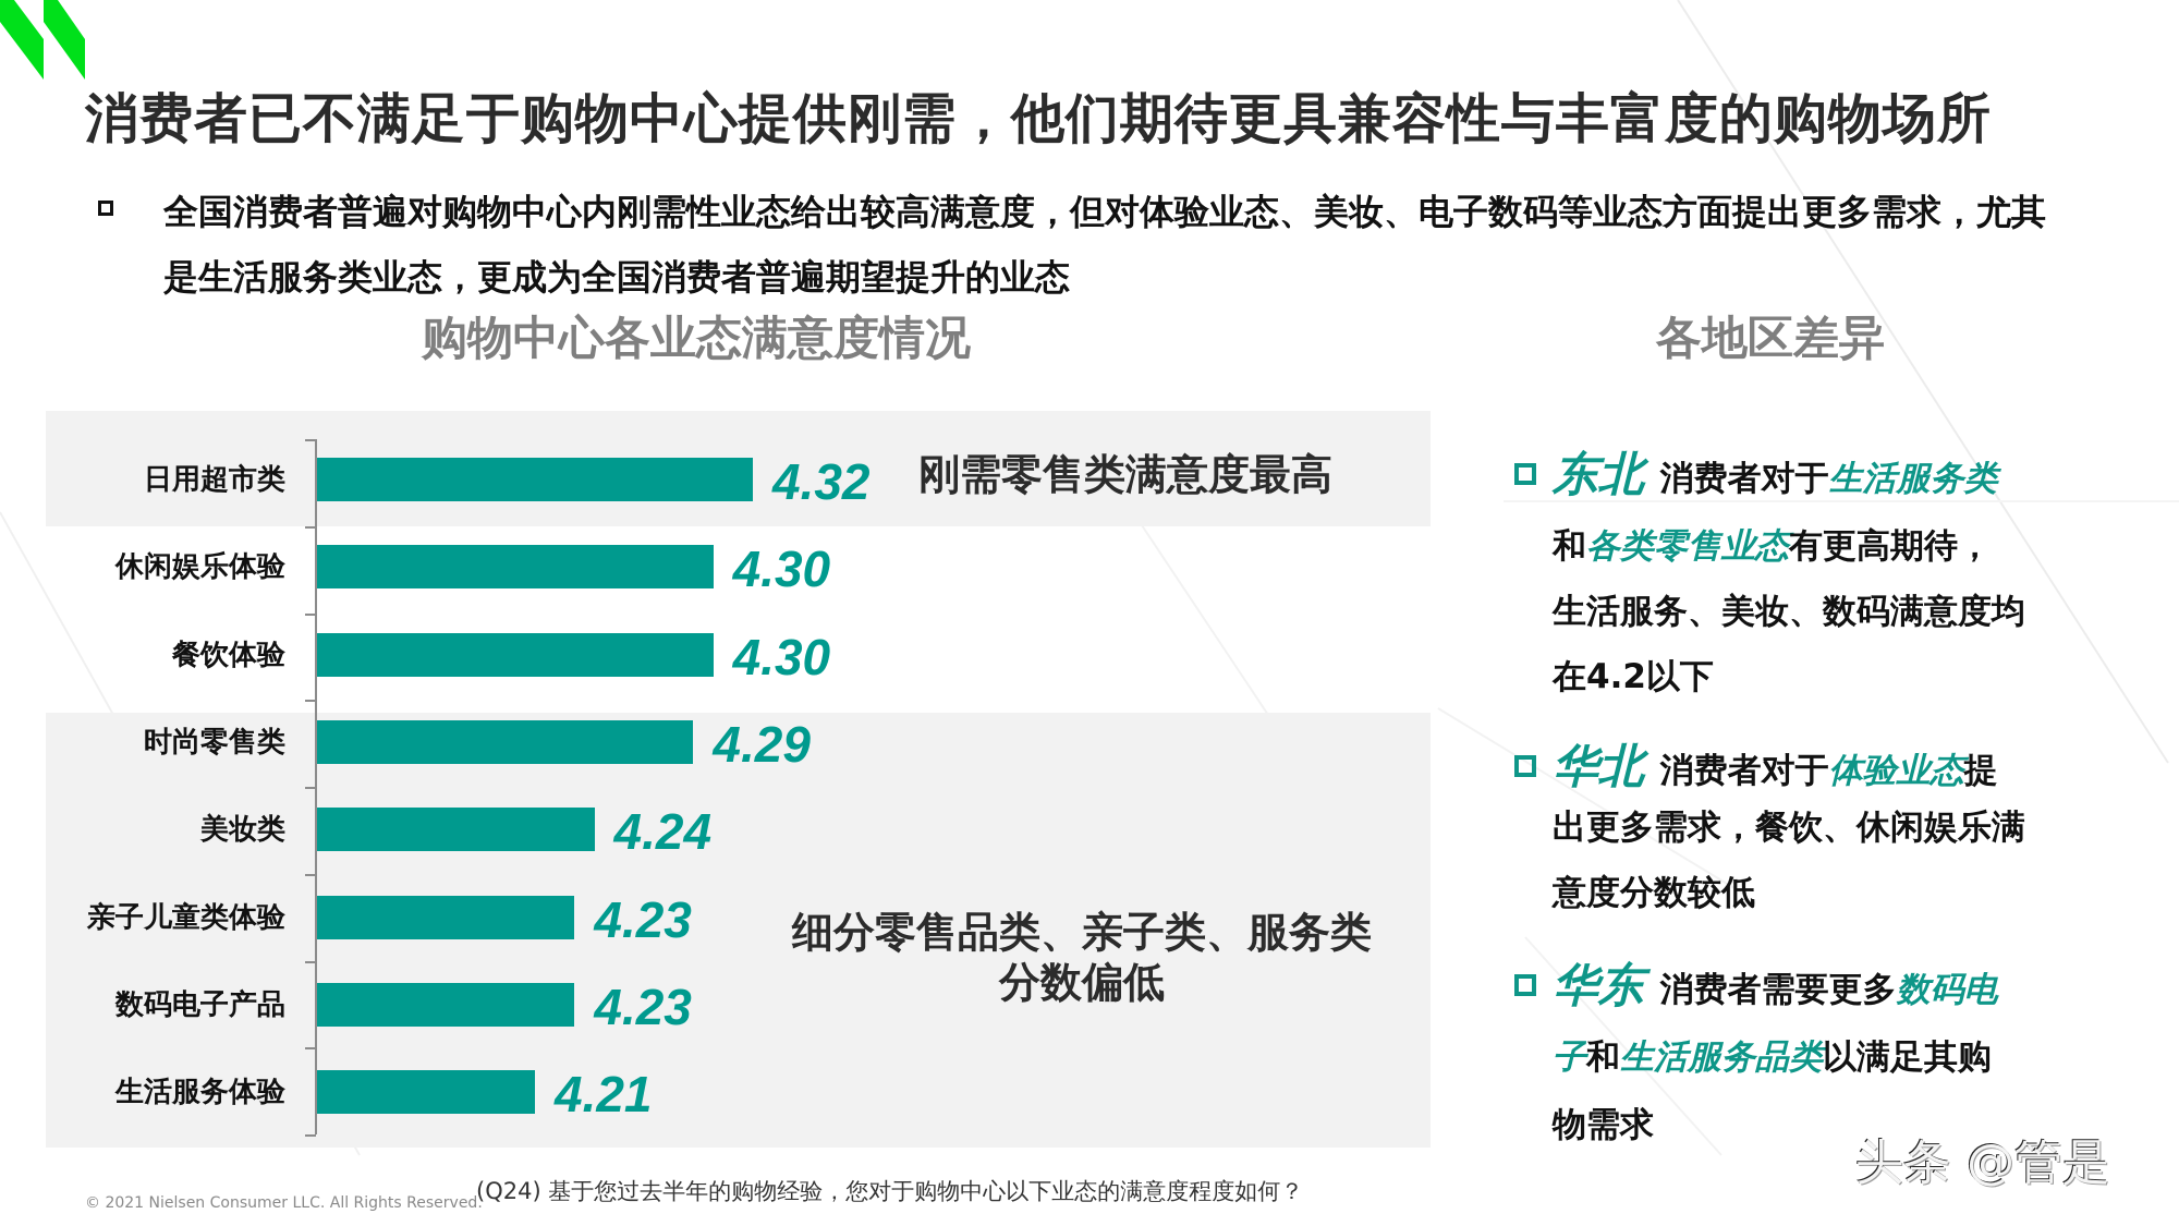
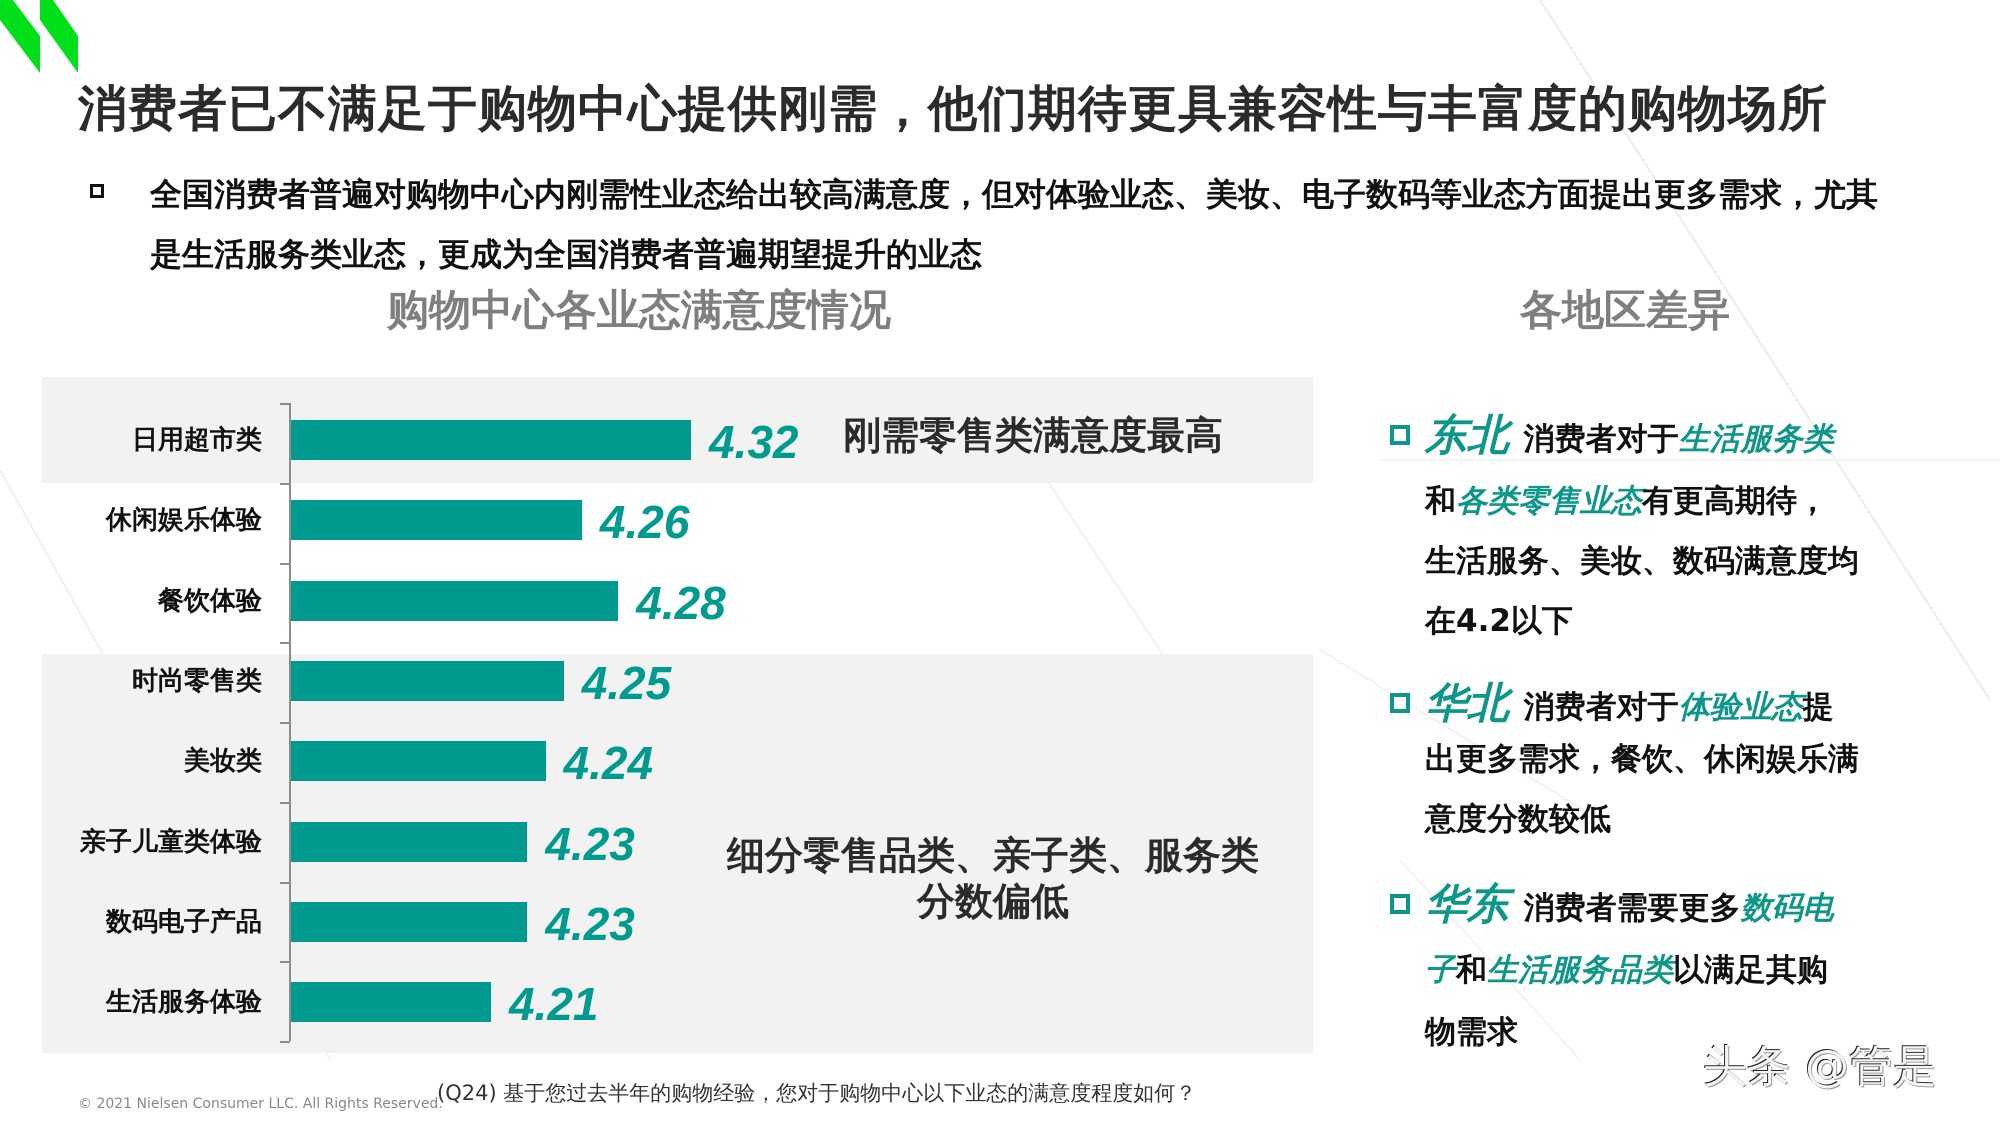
休闲娱乐体验: 4.30 -> 4.26
餐饮体验: 4.30 -> 4.28
时尚零售类: 4.29 -> 4.25
